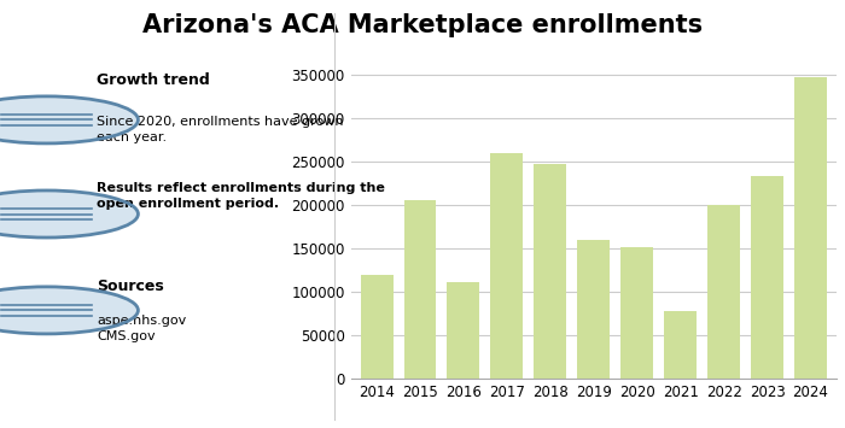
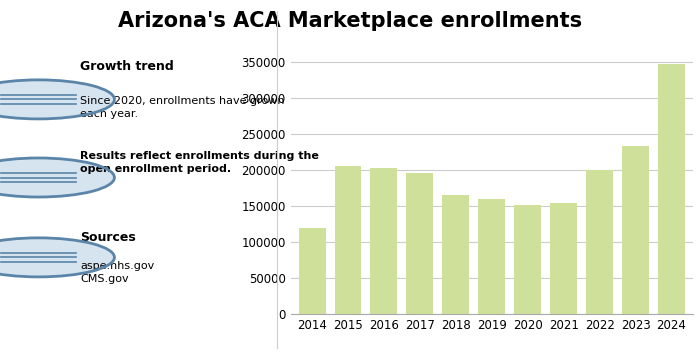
2016: 112000 -> 203000
2017: 260000 -> 196000
2018: 248000 -> 165000
2021: 78000 -> 154000
